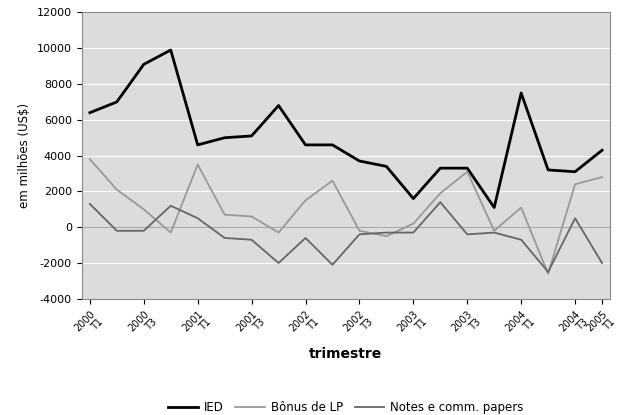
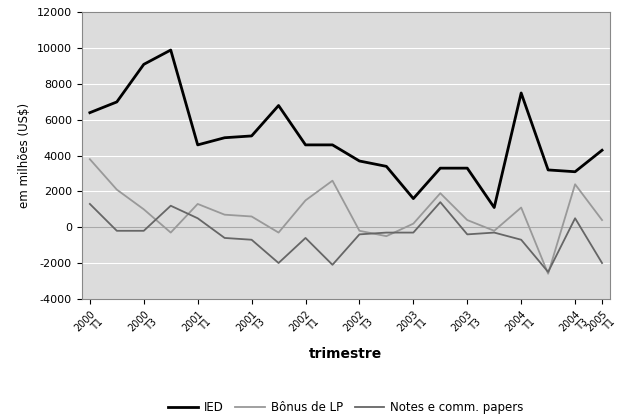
Bônus de LP/2001 T1: 3500 -> 1300
Bônus de LP/2003 T3: 3100 -> 400
Bônus de LP/2005 T1: 2800 -> 400
